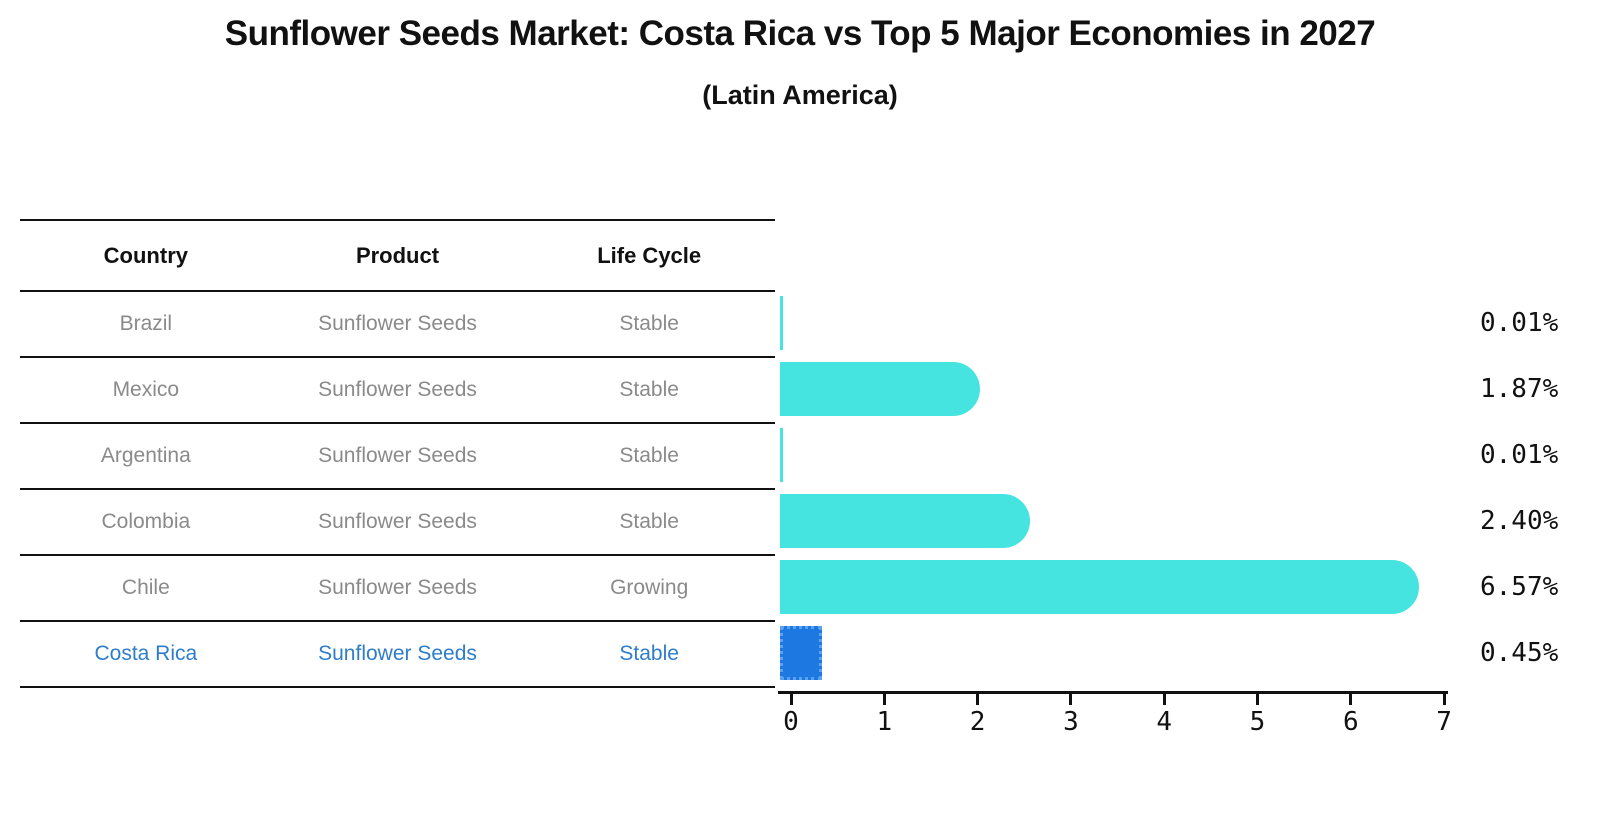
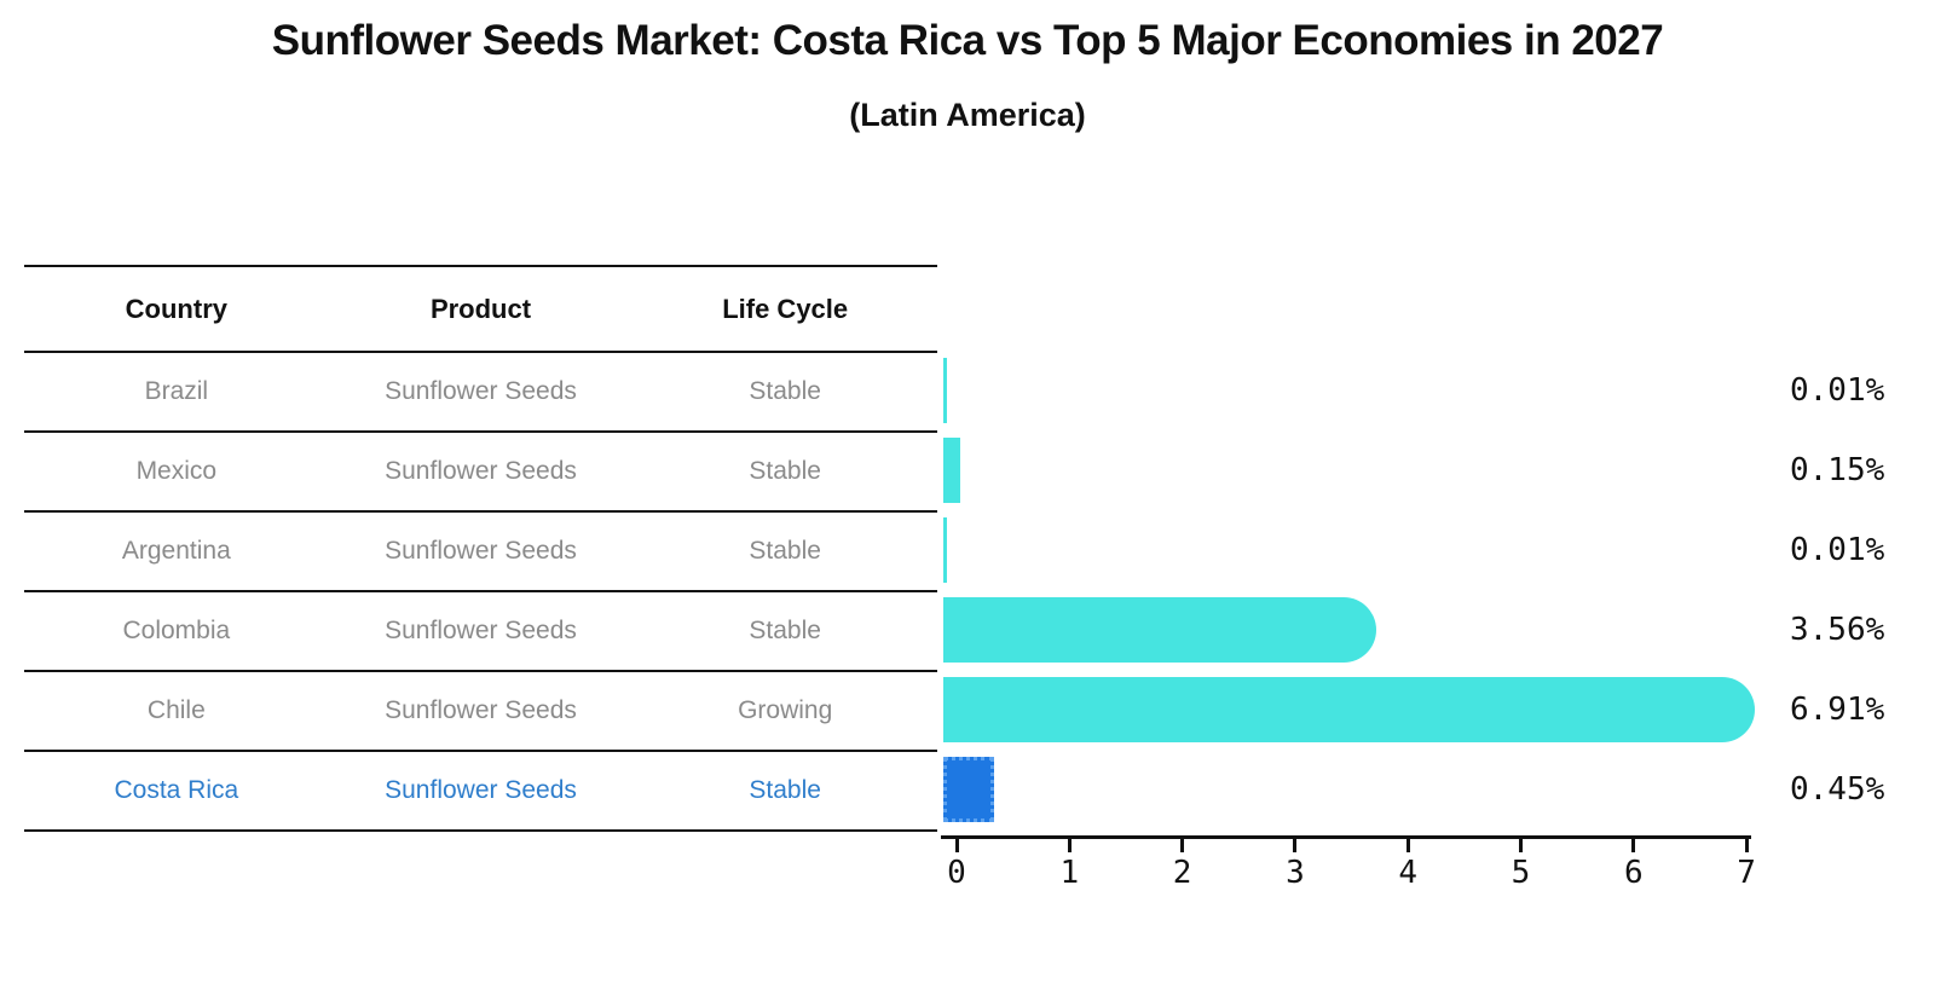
Mexico: 1.87% -> 0.15%
Colombia: 2.40% -> 3.56%
Chile: 6.57% -> 6.91%
